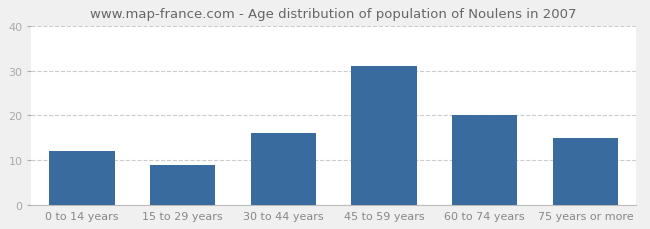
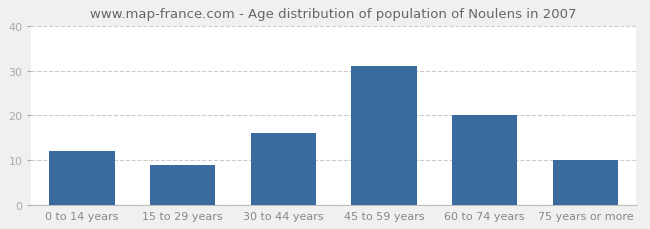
75 years or more: 15 -> 10
